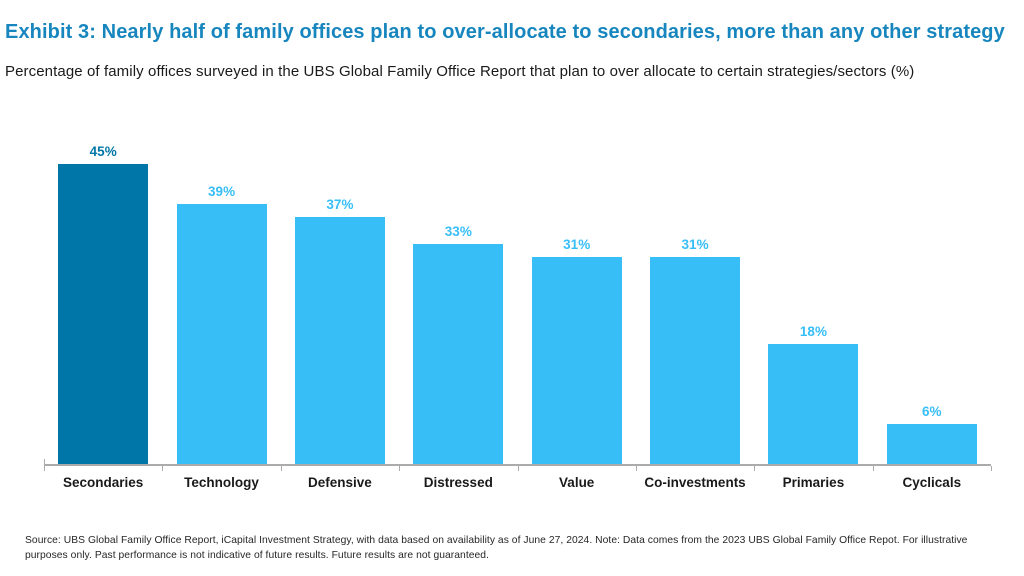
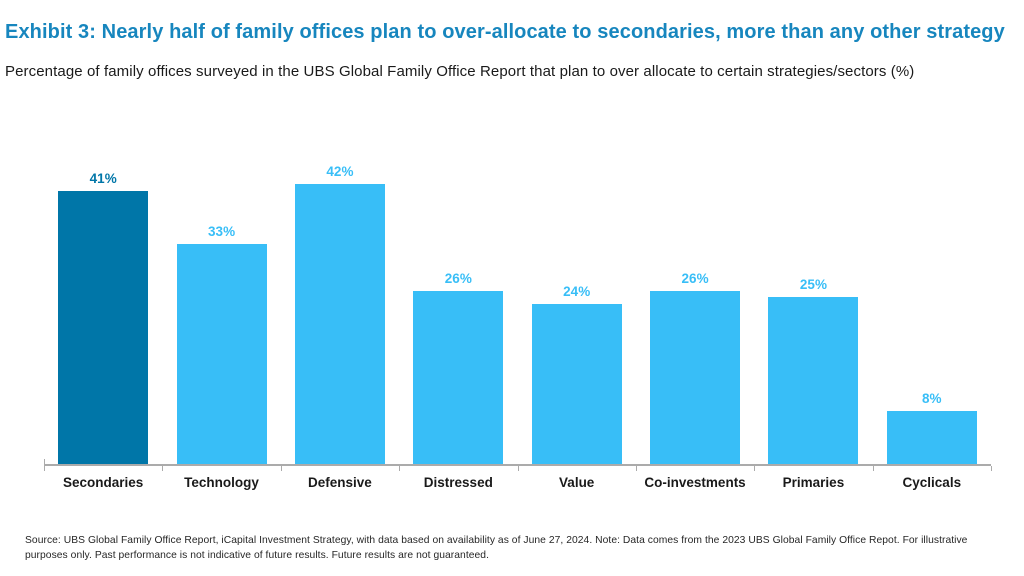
Secondaries: 45% -> 41%
Technology: 39% -> 33%
Defensive: 37% -> 42%
Distressed: 33% -> 26%
Value: 31% -> 24%
Co-investments: 31% -> 26%
Primaries: 18% -> 25%
Cyclicals: 6% -> 8%
